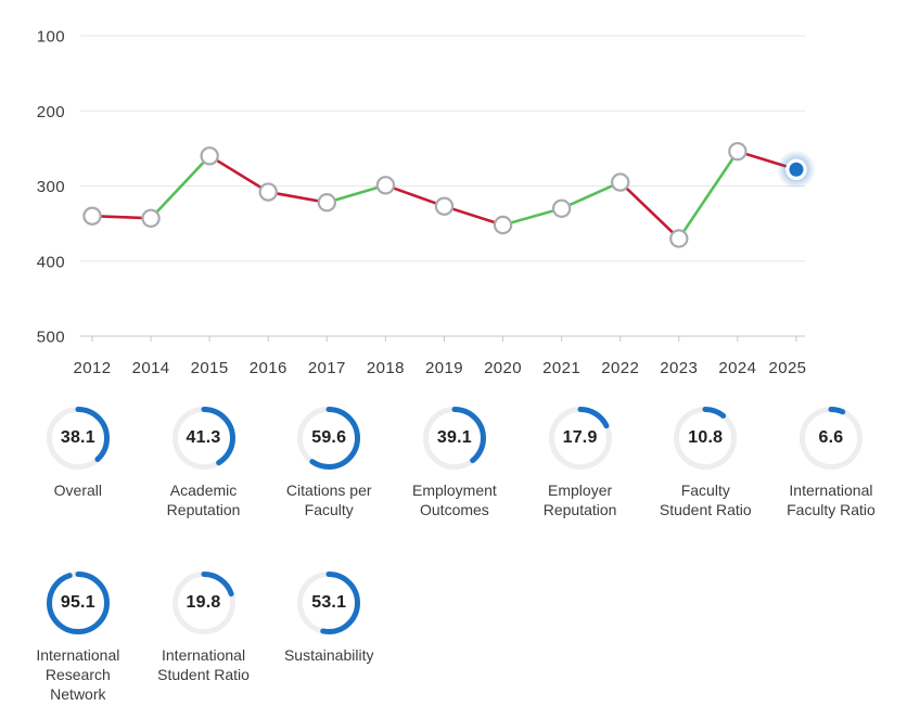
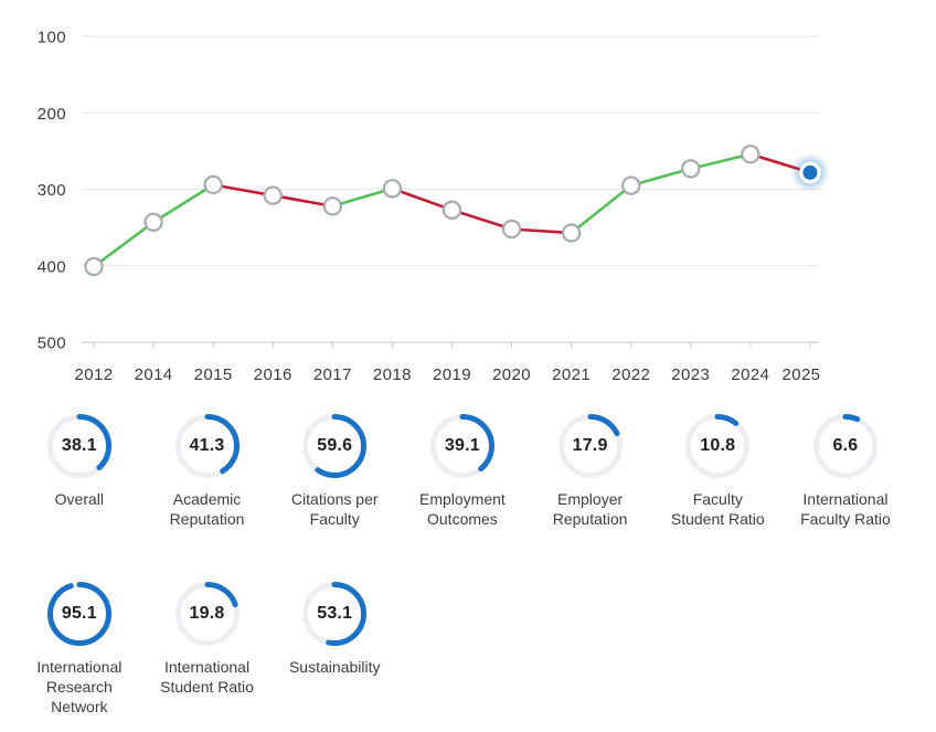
2012: 340 -> 400
2015: 260 -> 290
2021: 330 -> 360
2023: 370 -> 270
